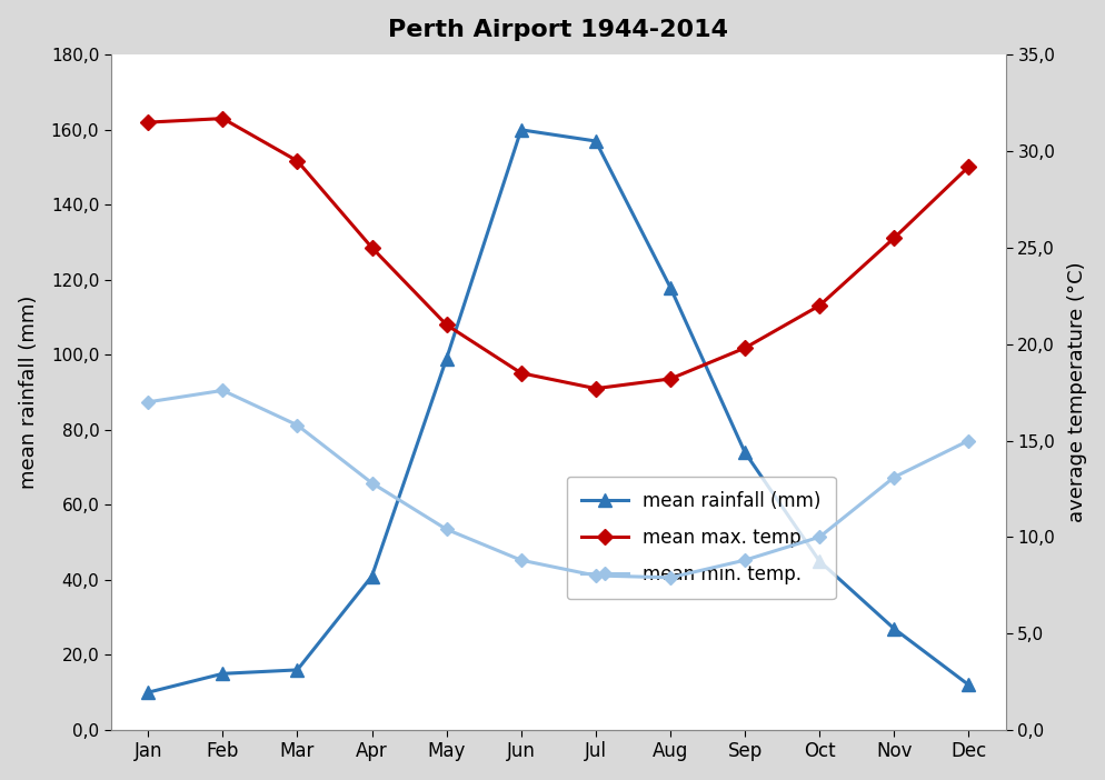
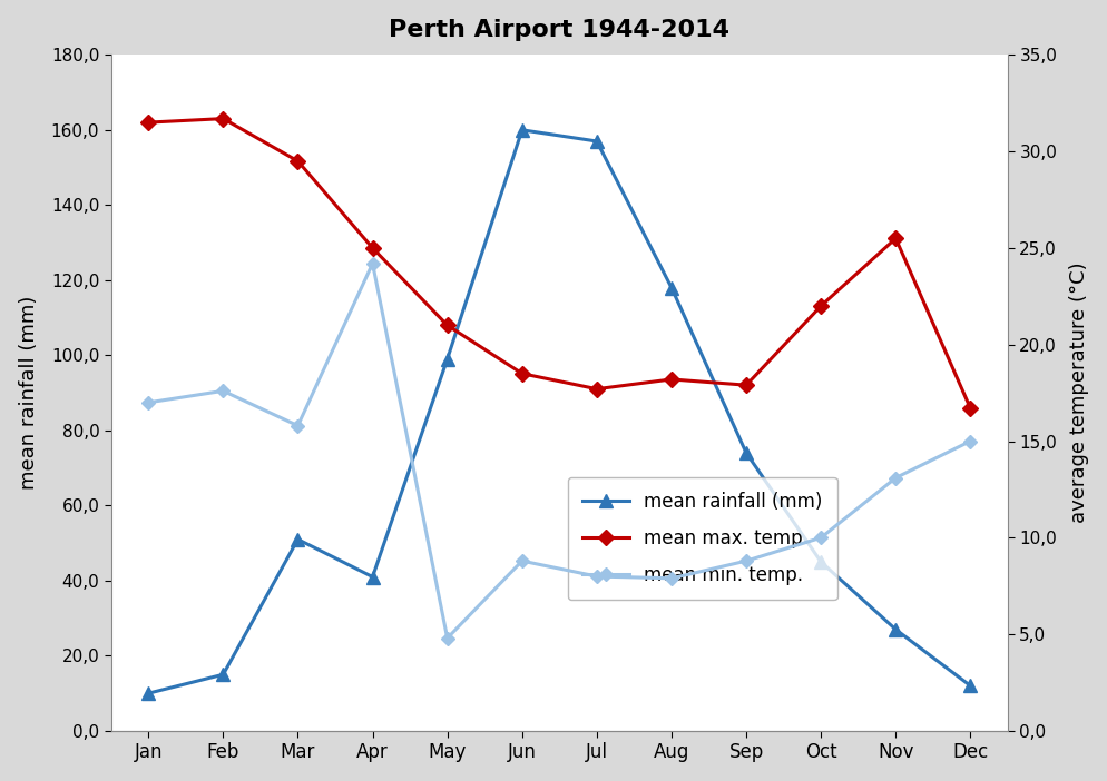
mean rainfall (mm)/Mar: 16 -> 51
mean min. temp./Apr: 12,8 -> 24,2
mean min. temp./May: 10,4 -> 4,8
mean max. temp./Sep: 19,8 -> 17,9
mean max. temp./Dec: 29,2 -> 16,7
